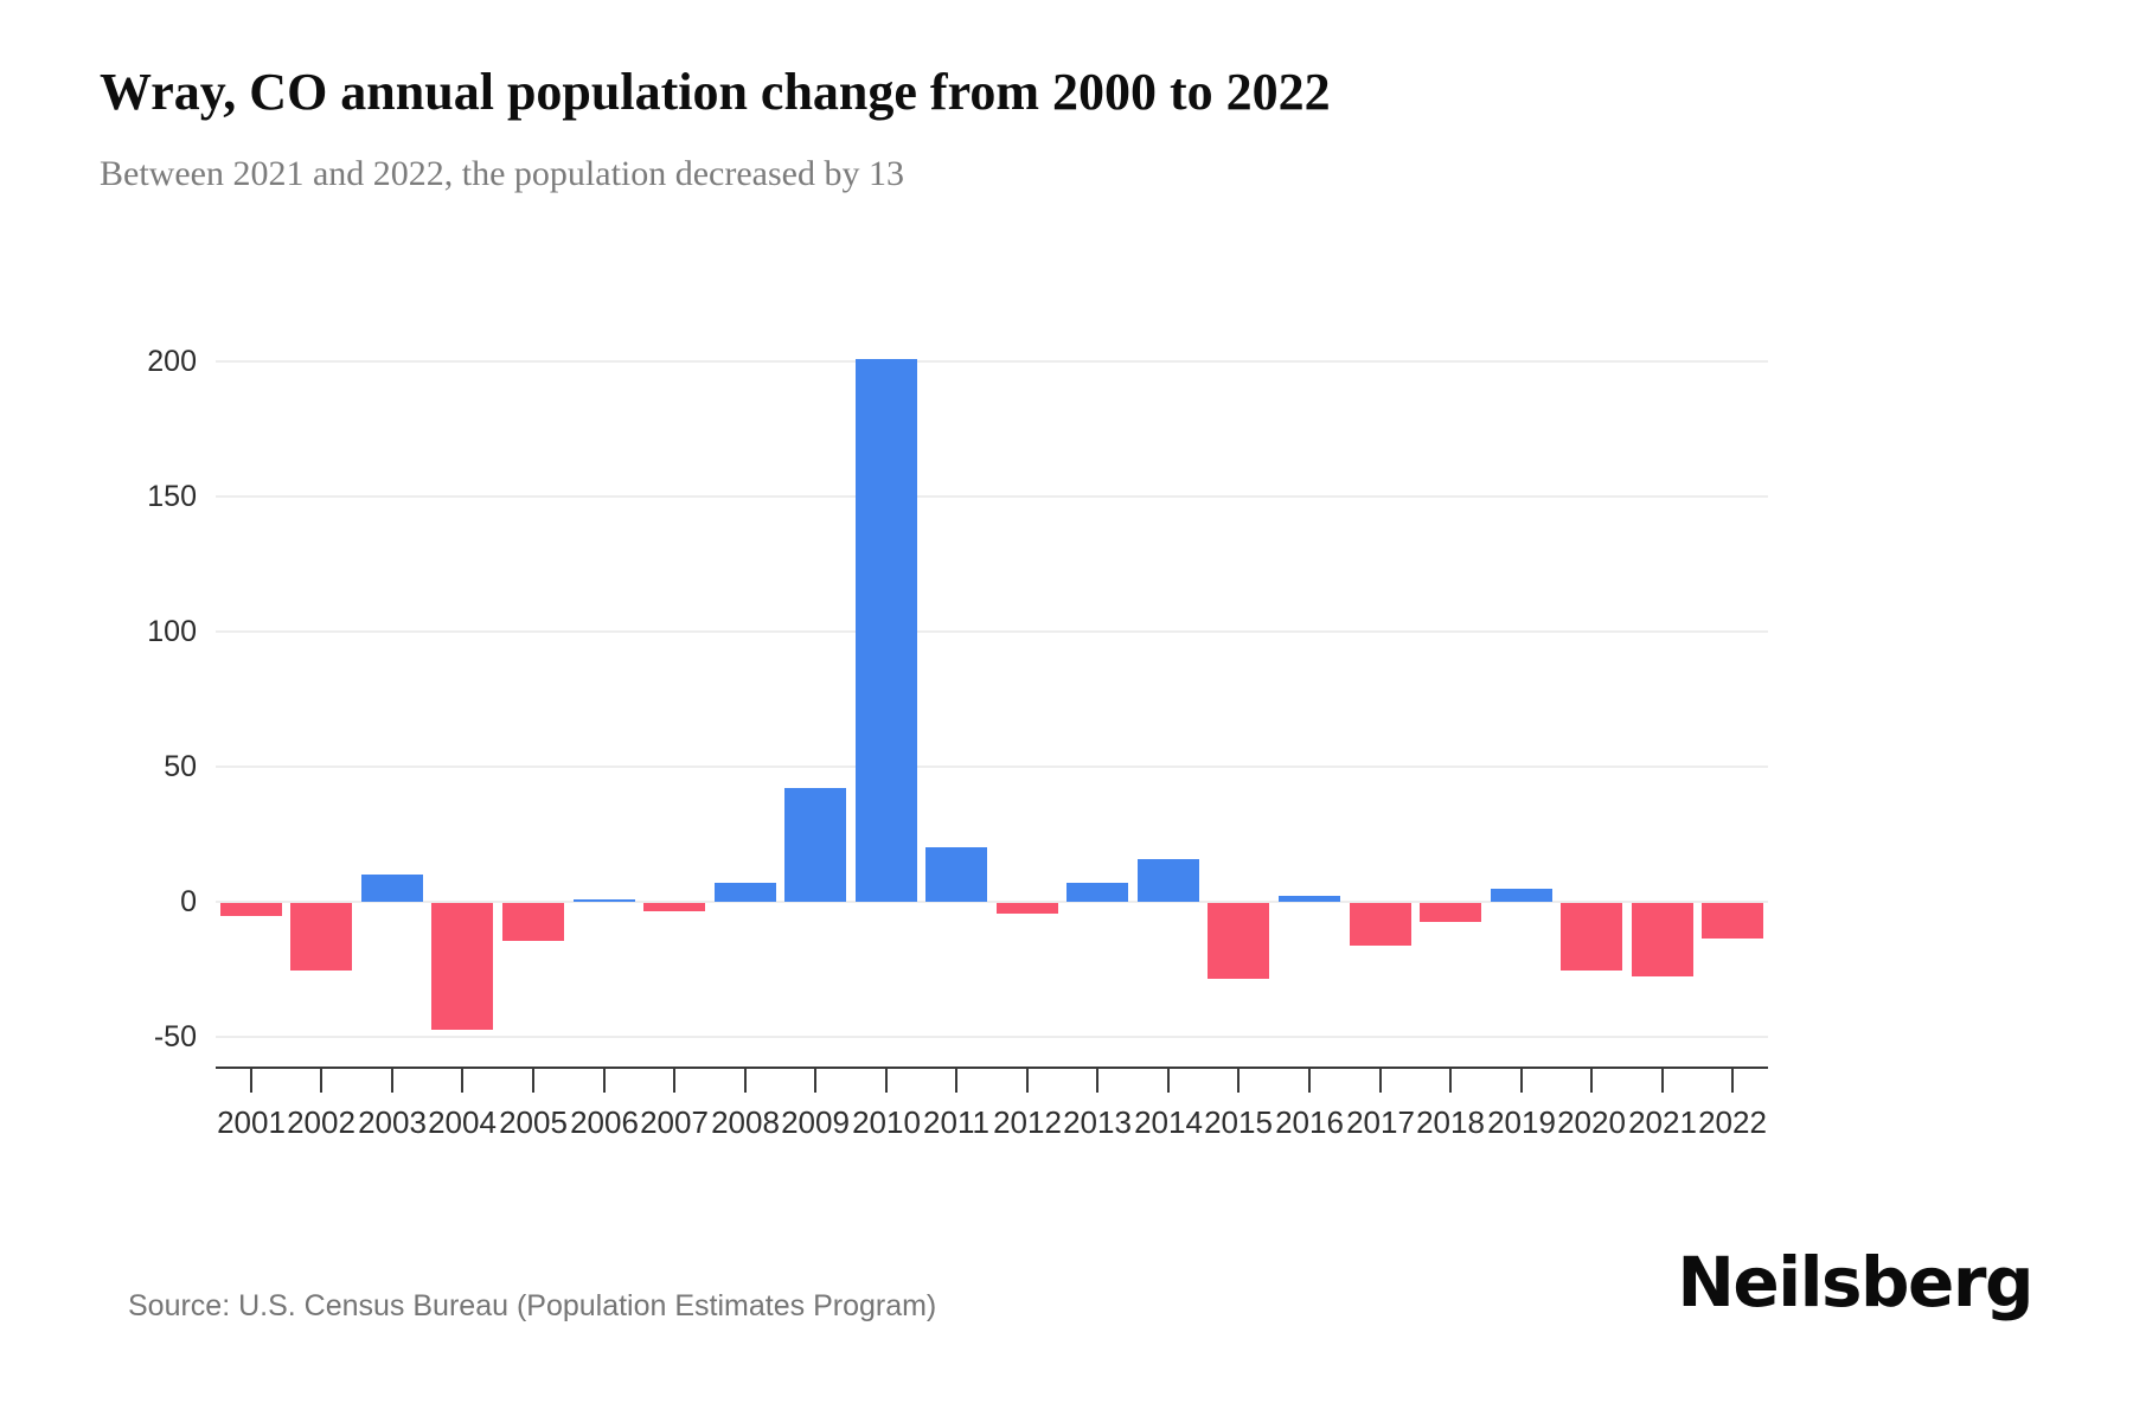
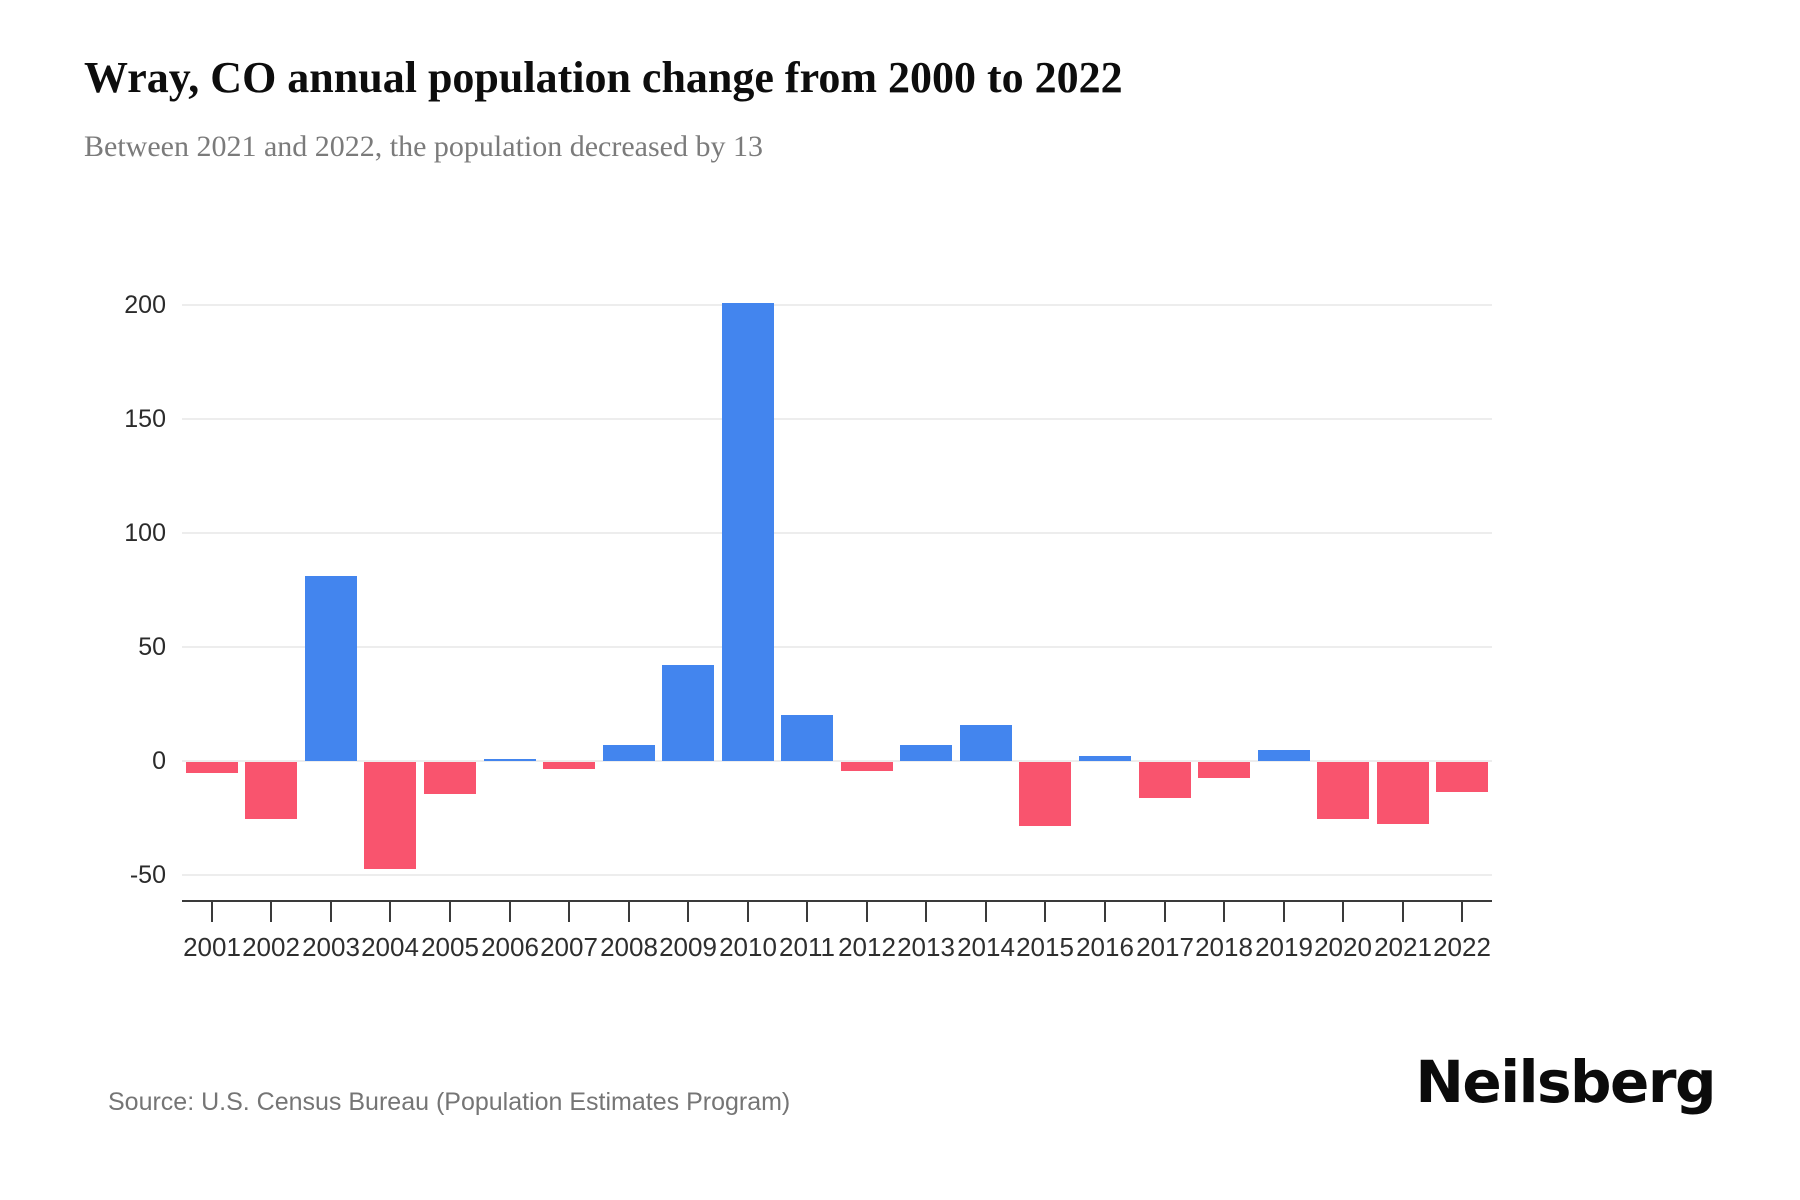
2003: 10 -> 81
